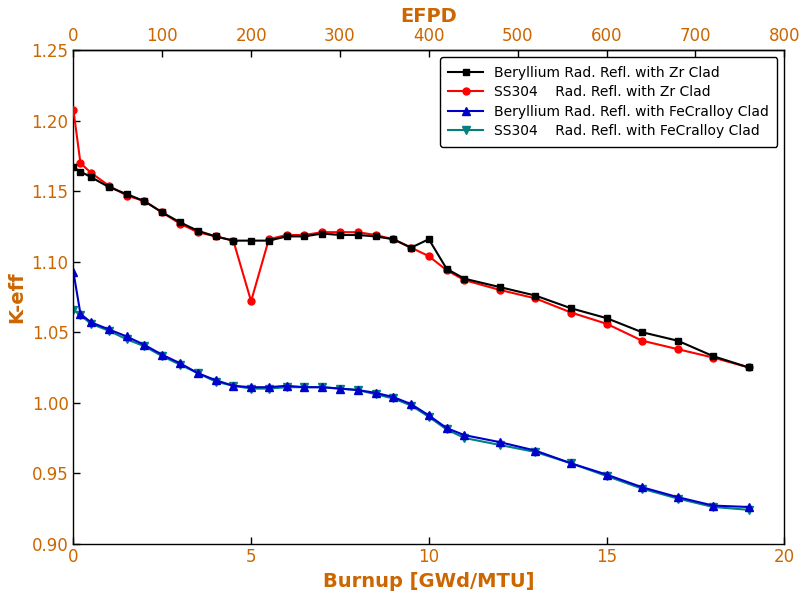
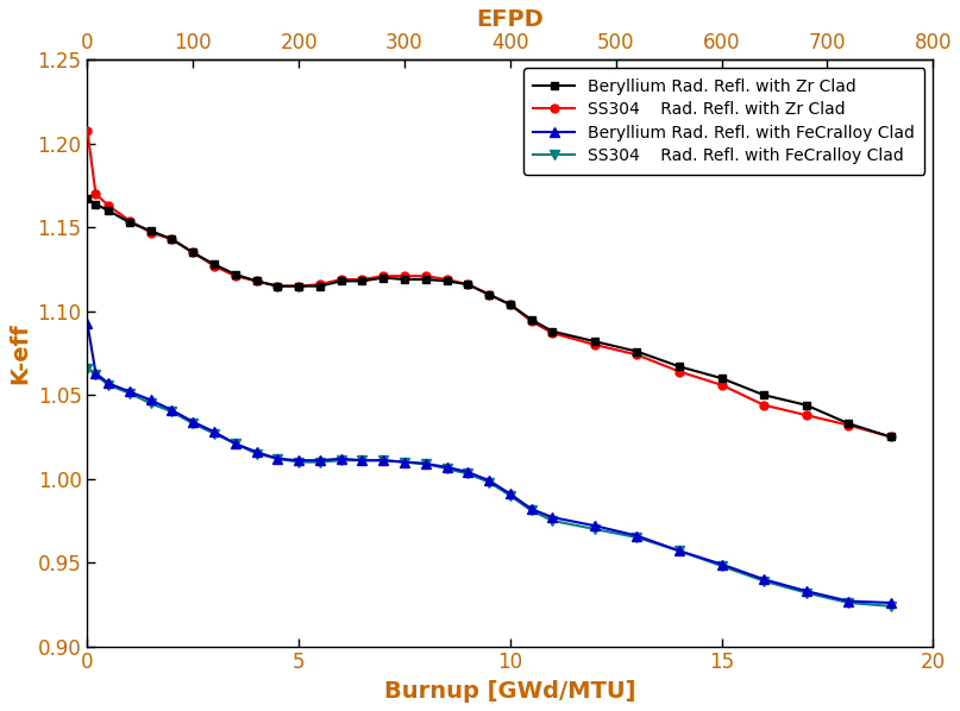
SS304 Rad. Refl. with Zr Clad/5: 1.072 -> 1.115
Beryllium Rad. Refl. with Zr Clad/10: 1.116 -> 1.104
